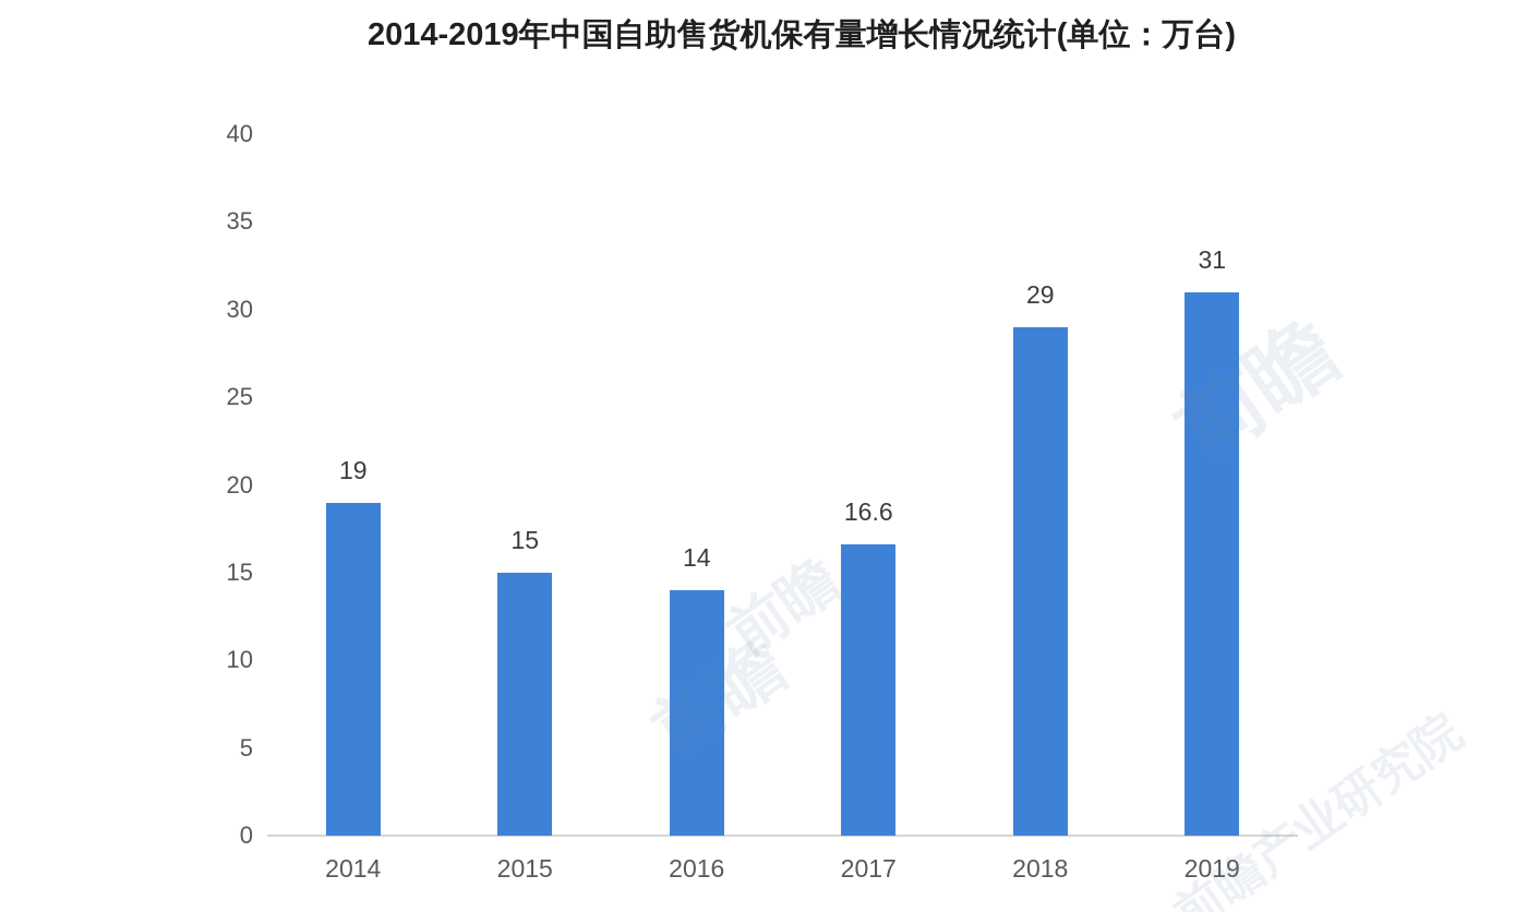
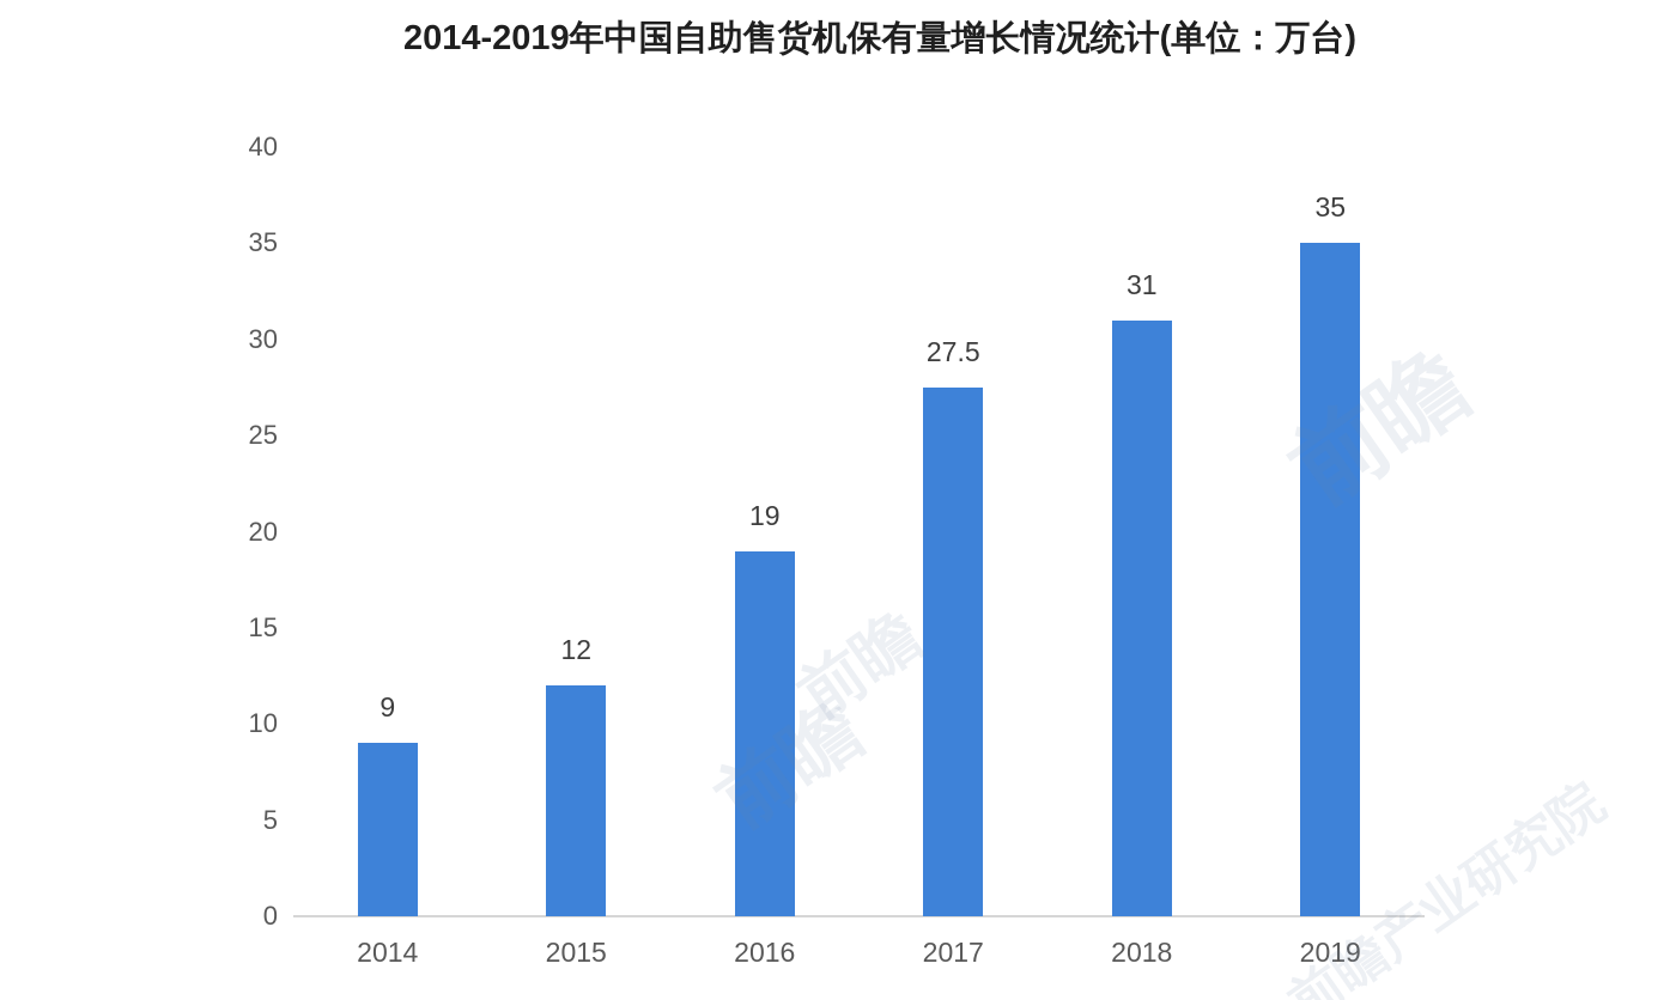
2014: 19 -> 9
2015: 15 -> 12
2016: 14 -> 19
2017: 16.6 -> 27.5
2018: 29 -> 31
2019: 31 -> 35
